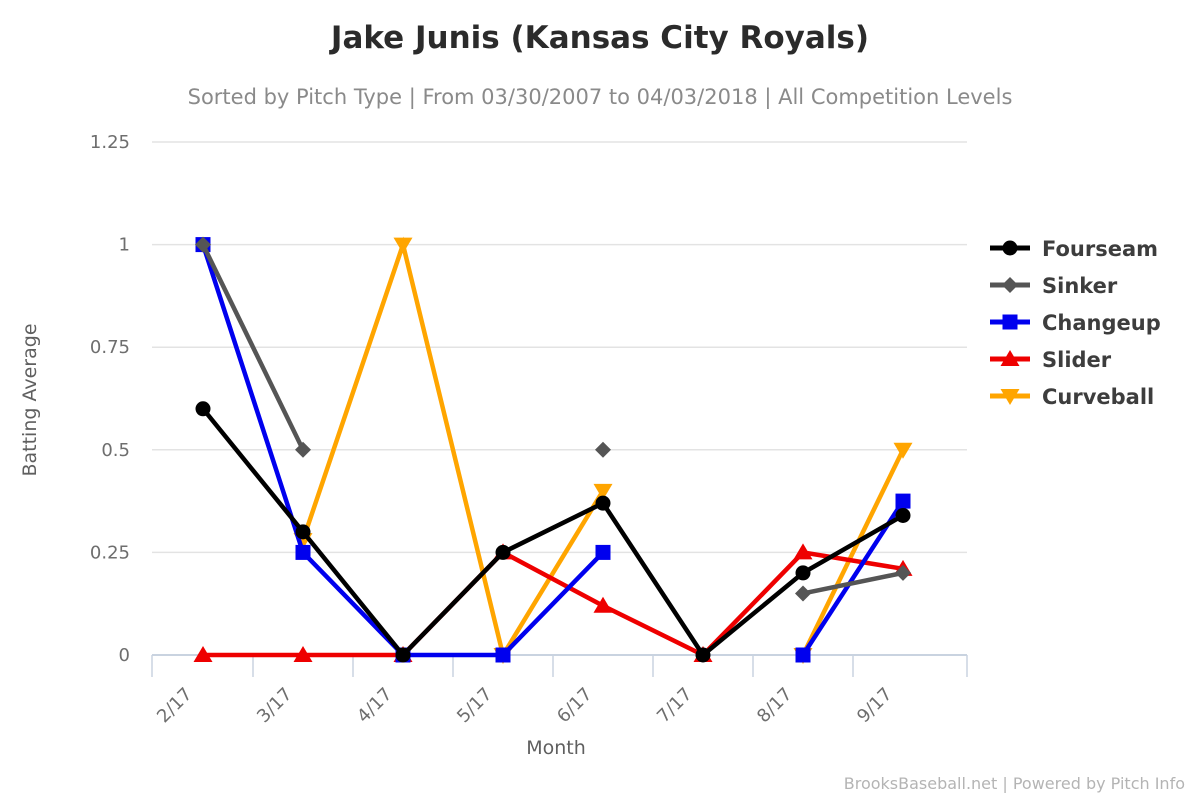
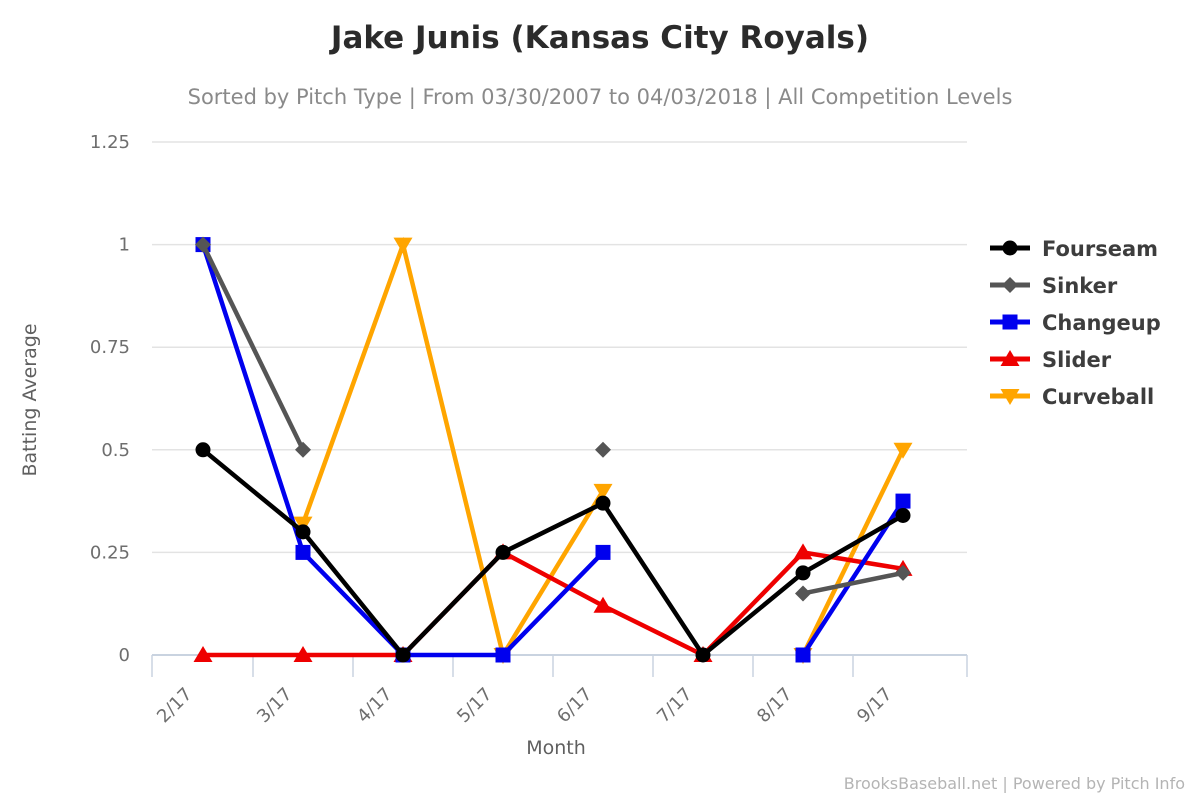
Fourseam/2/17: 0.60 -> 0.50
Curveball/3/17: 0.28 -> 0.32
